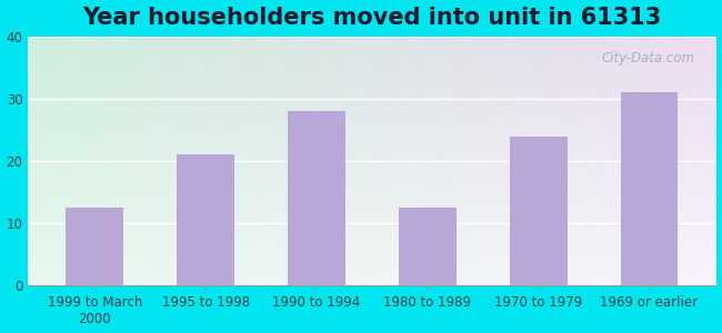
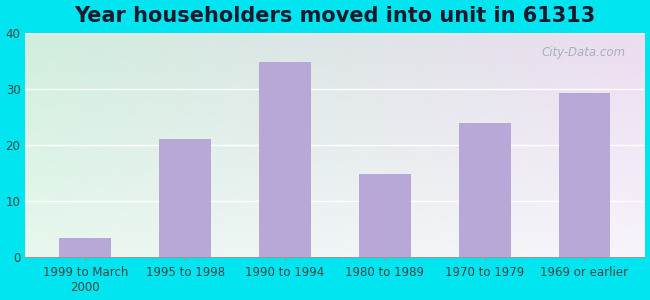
1999 to March 2000: 12.5 -> 3.4
1990 to 1994: 28.0 -> 34.8
1980 to 1989: 12.5 -> 14.8
1969 or earlier: 31.0 -> 29.2
